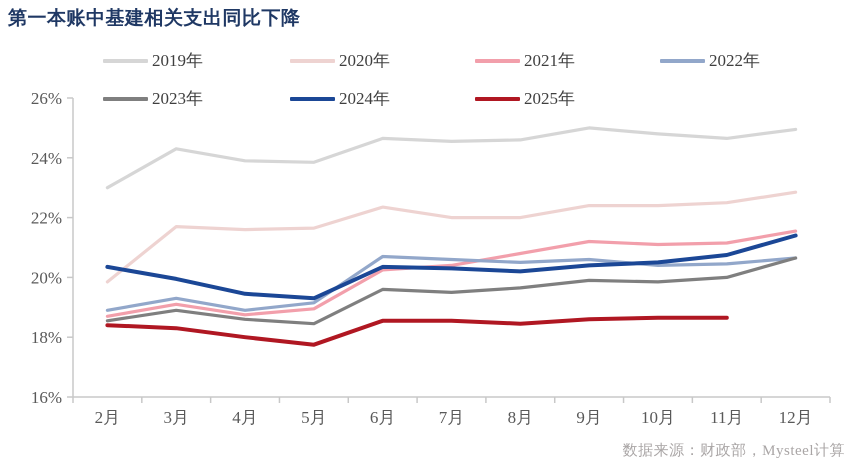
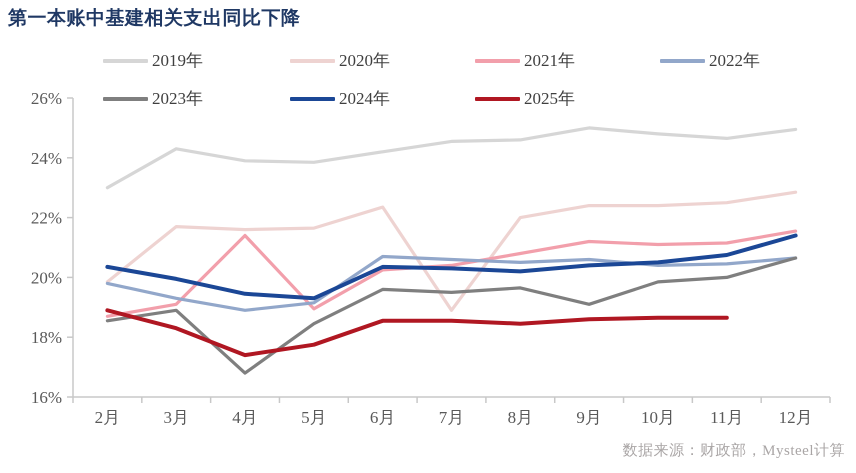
2022年/2月: 18.9% -> 19.8%
2025年/2月: 18.4% -> 18.9%
2021年/4月: 18.8% -> 21.4%
2023年/4月: 18.6% -> 16.8%
2025年/4月: 18.0% -> 17.4%
2019年/6月: 24.6% -> 24.2%
2020年/7月: 22.0% -> 18.9%
2023年/9月: 19.9% -> 19.1%
